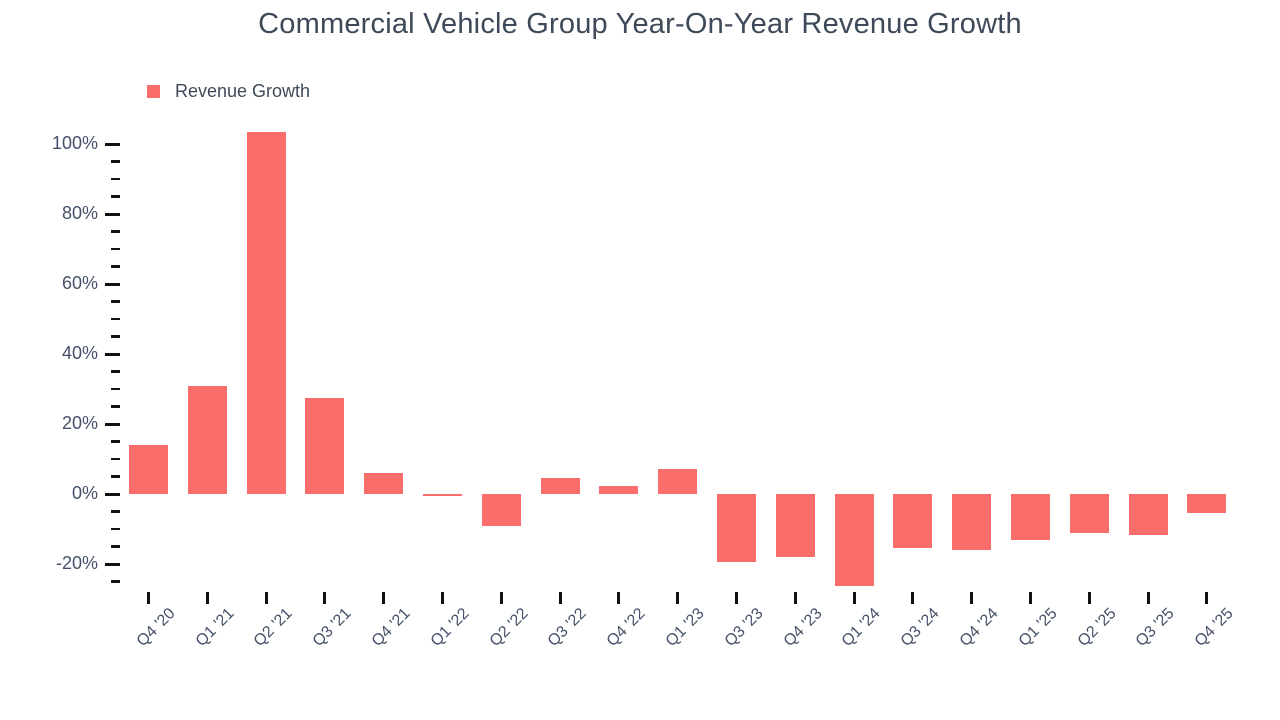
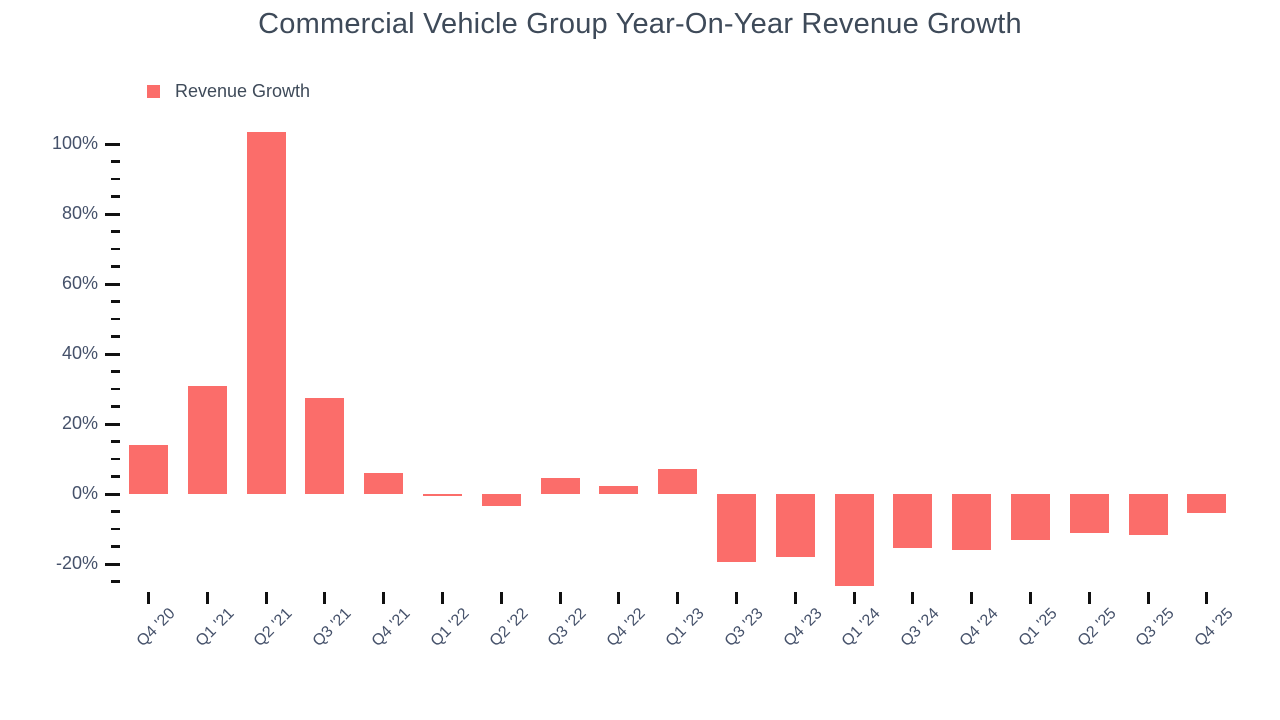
Q2 '22: -9% -> -3%
